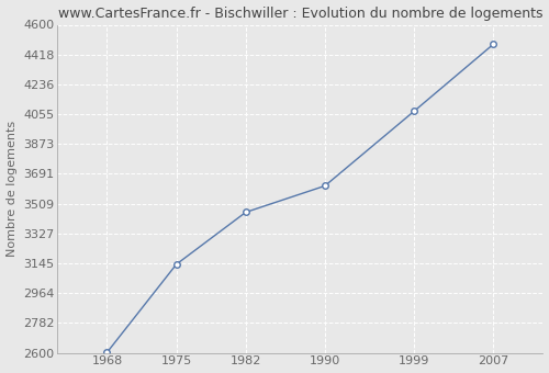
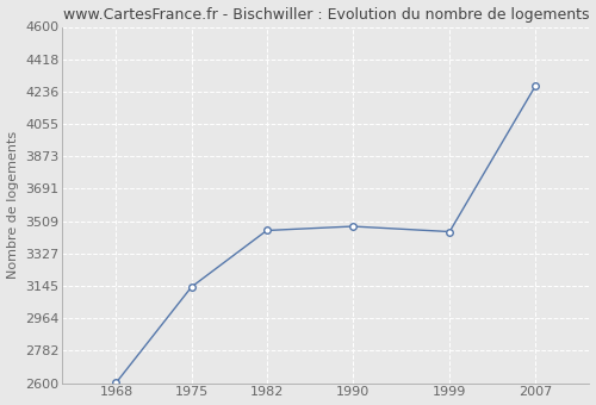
1990: 3620 -> 3480
1999: 4070 -> 3450
2007: 4480 -> 4270
